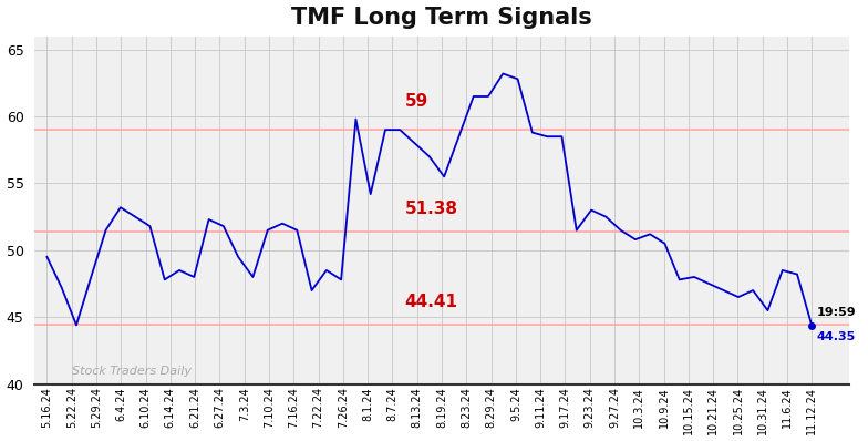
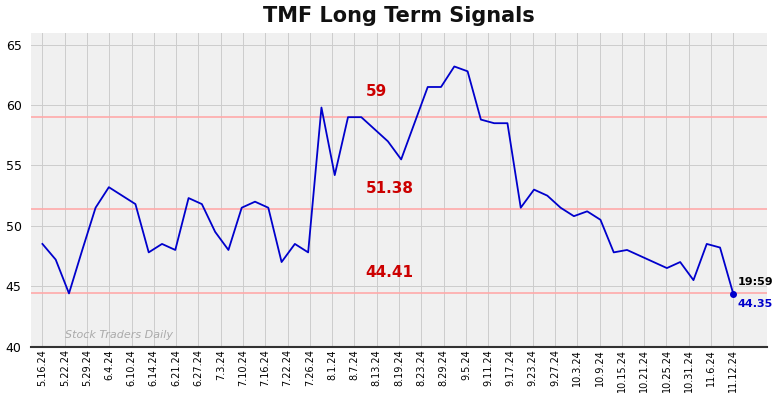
5.16.24: 49.5 -> 48.5
